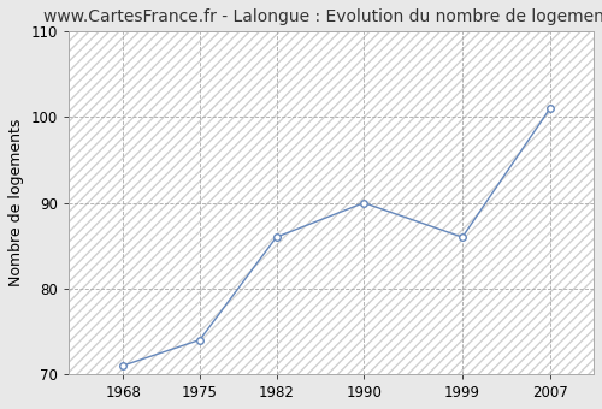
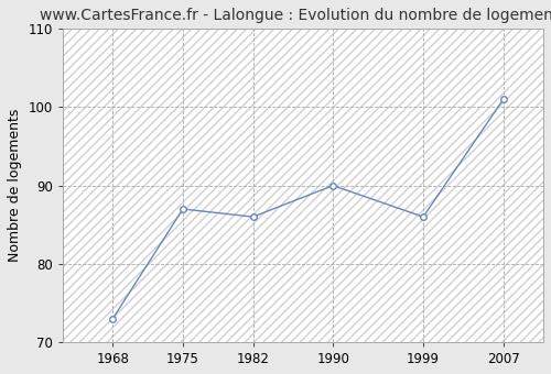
1968: 71 -> 73
1975: 74 -> 87
